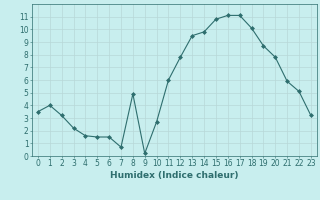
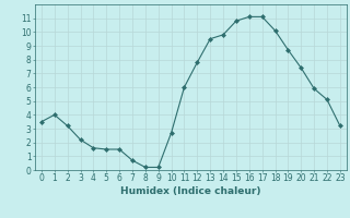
8: 4.9 -> 0.2
20: 7.8 -> 7.4
